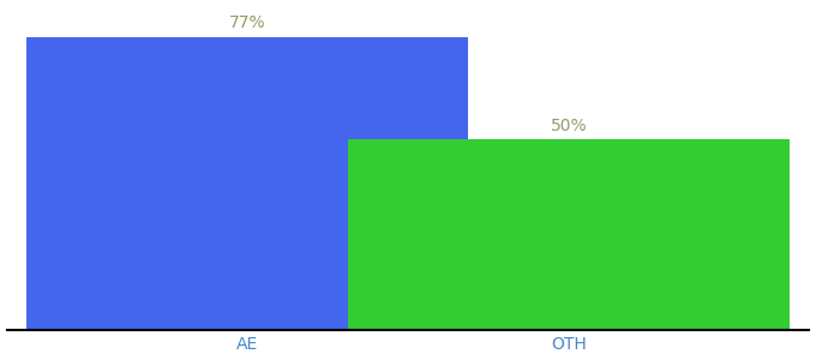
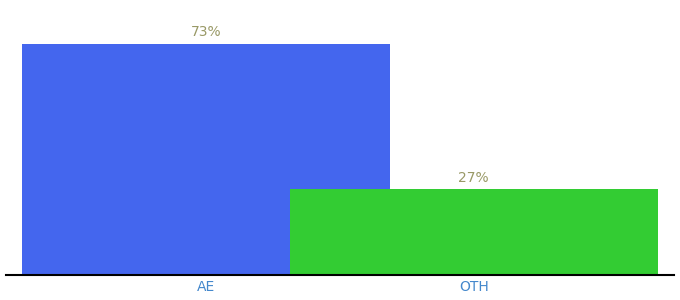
AE: 77% -> 73%
OTH: 50% -> 27%
